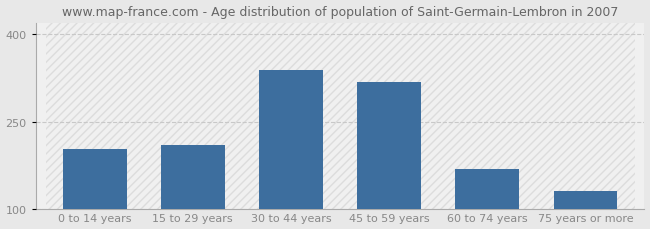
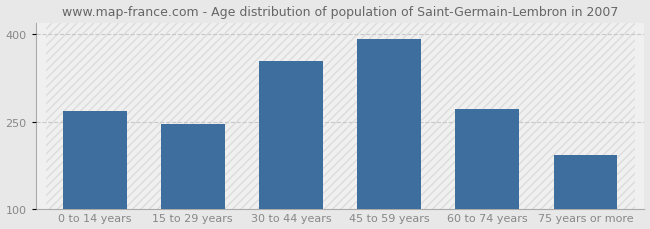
0 to 14 years: 202 -> 268
15 to 29 years: 210 -> 246
30 to 44 years: 338 -> 355
45 to 59 years: 318 -> 393
60 to 74 years: 168 -> 272
75 years or more: 130 -> 193
